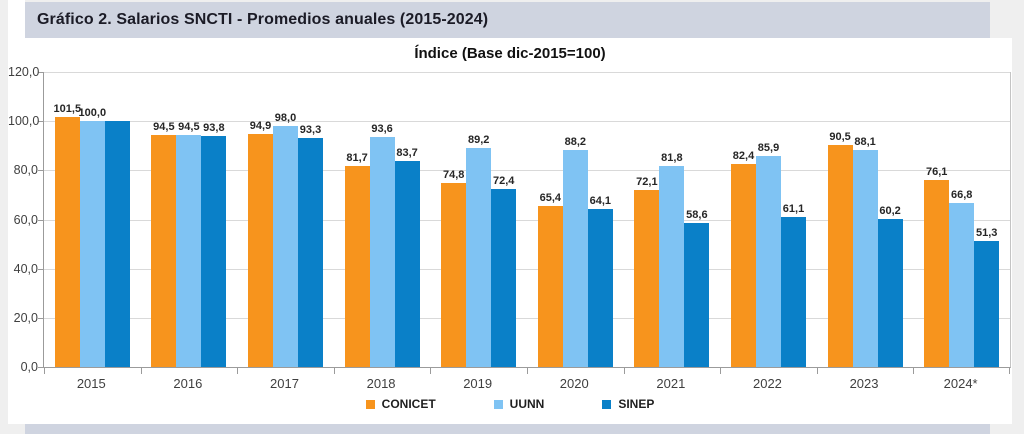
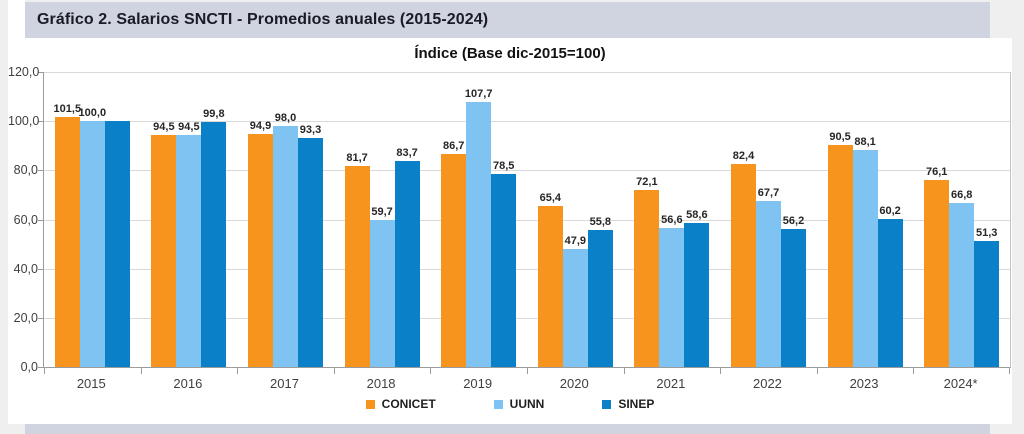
SINEP/2016: 93,8 -> 99,8
UUNN/2018: 93,6 -> 59,7
CONICET/2019: 74,8 -> 86,7
UUNN/2019: 89,2 -> 107,7
SINEP/2019: 72,4 -> 78,5
UUNN/2020: 88,2 -> 47,9
SINEP/2020: 64,1 -> 55,8
UUNN/2021: 81,8 -> 56,6
UUNN/2022: 85,9 -> 67,7
SINEP/2022: 61,1 -> 56,2
